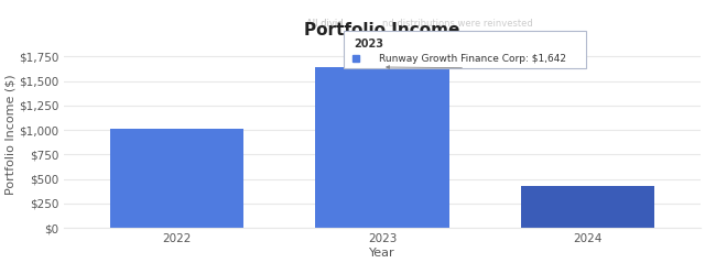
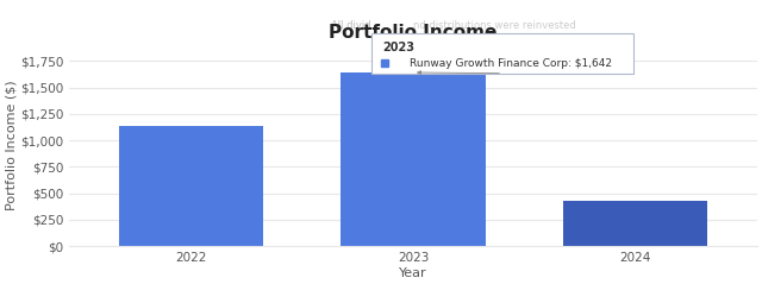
2022: $1,010 -> $1,140
